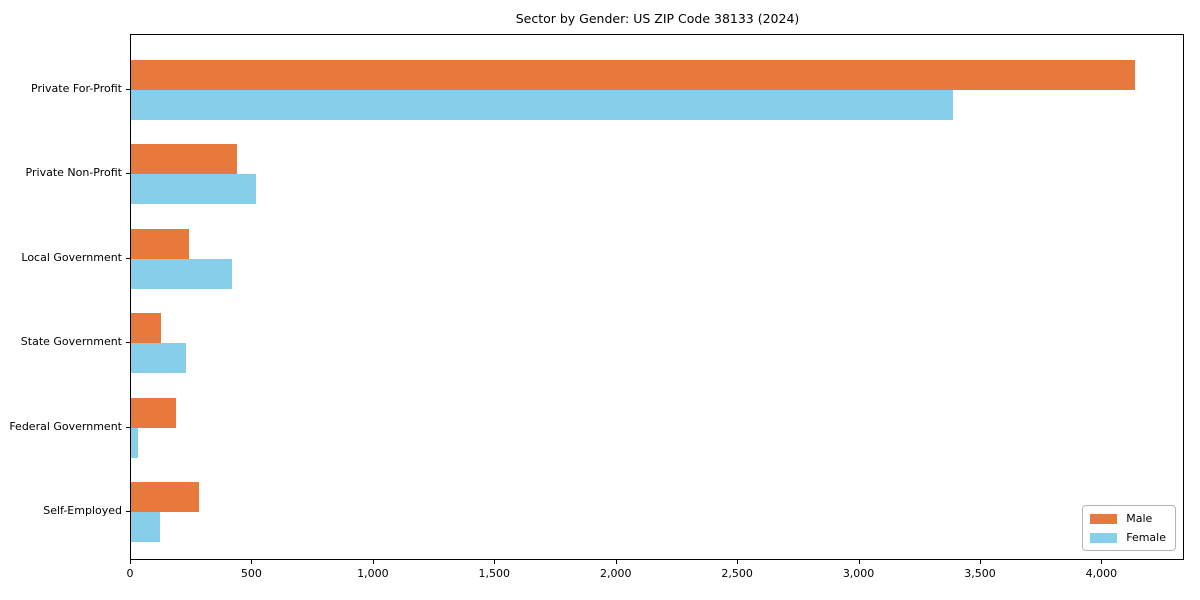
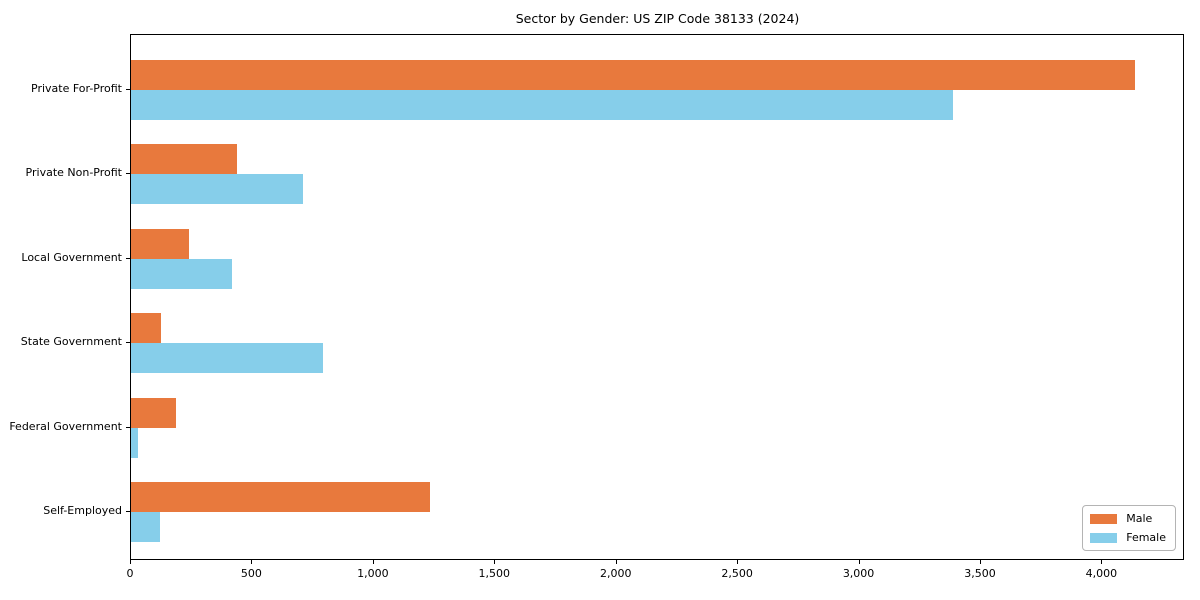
Female/Private Non-Profit: 520 -> 710
Female/State Government: 220 -> 790
Male/Self-Employed: 280 -> 1230
